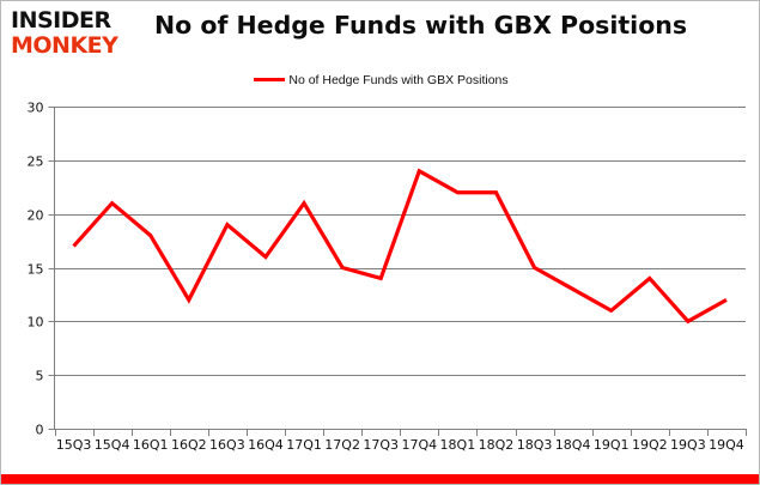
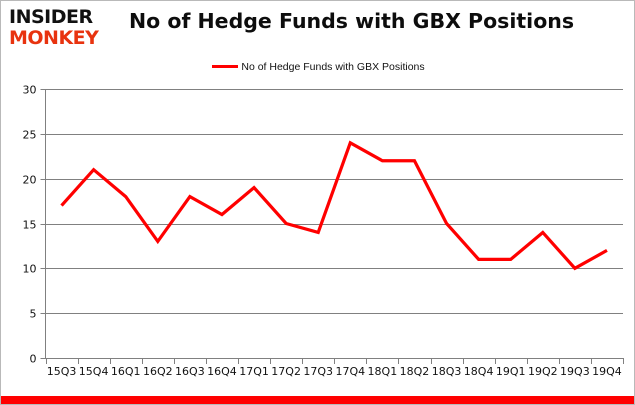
16Q2: 12 -> 13
16Q3: 19 -> 18
17Q1: 21 -> 19
18Q4: 13 -> 11
